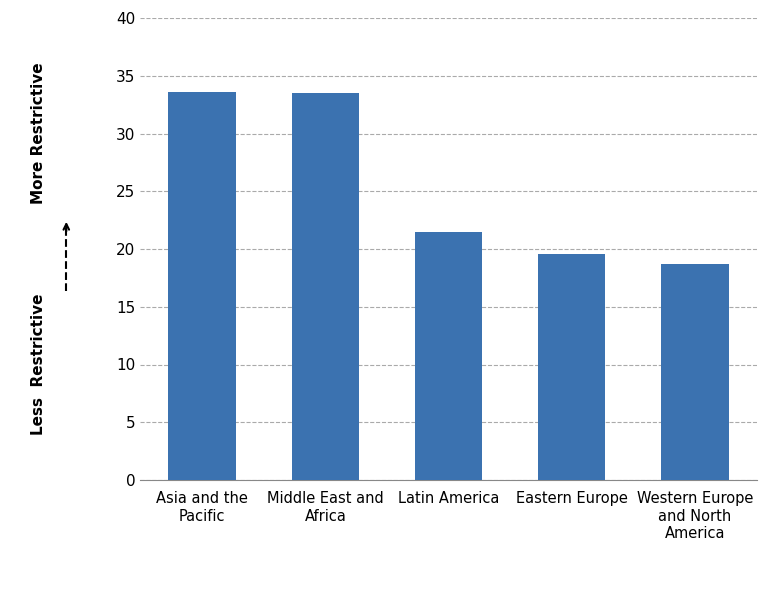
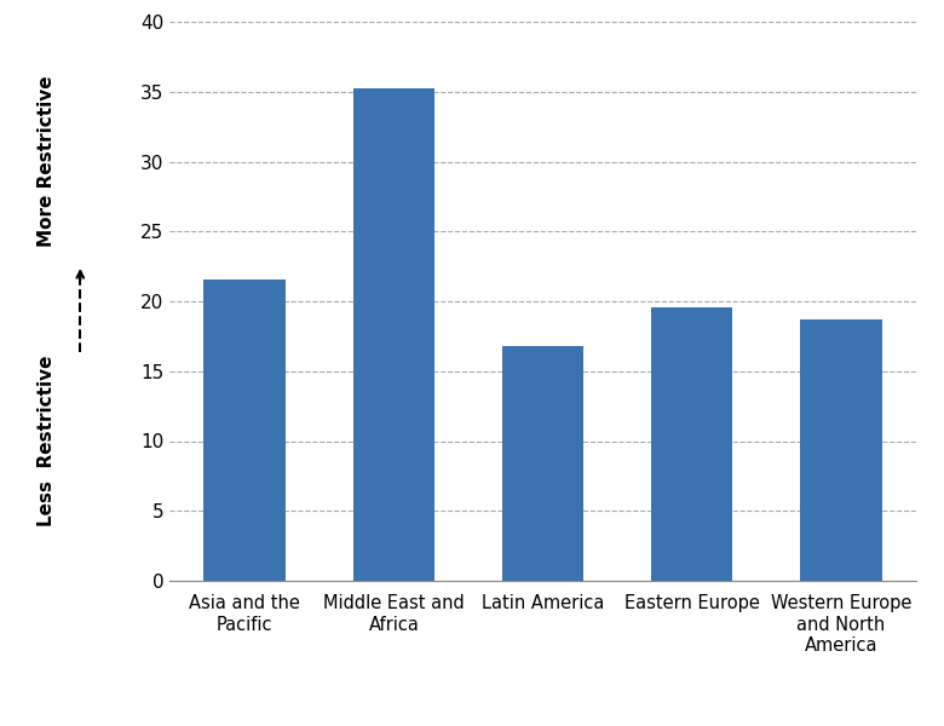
Asia and the Pacific: 33.6 -> 21.6
Middle East and Africa: 33.5 -> 35.2
Latin America: 21.5 -> 16.8
